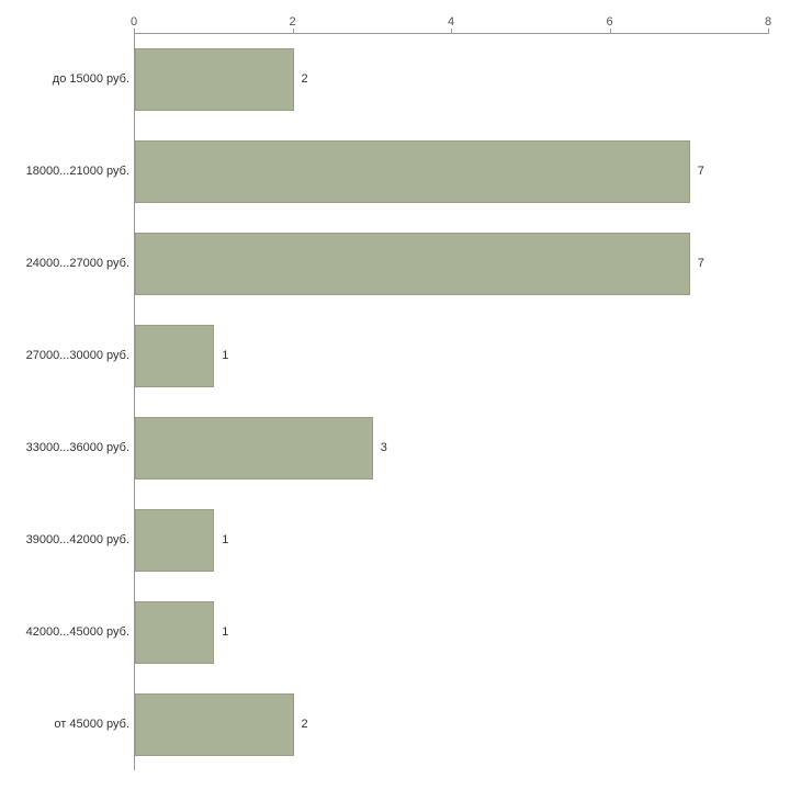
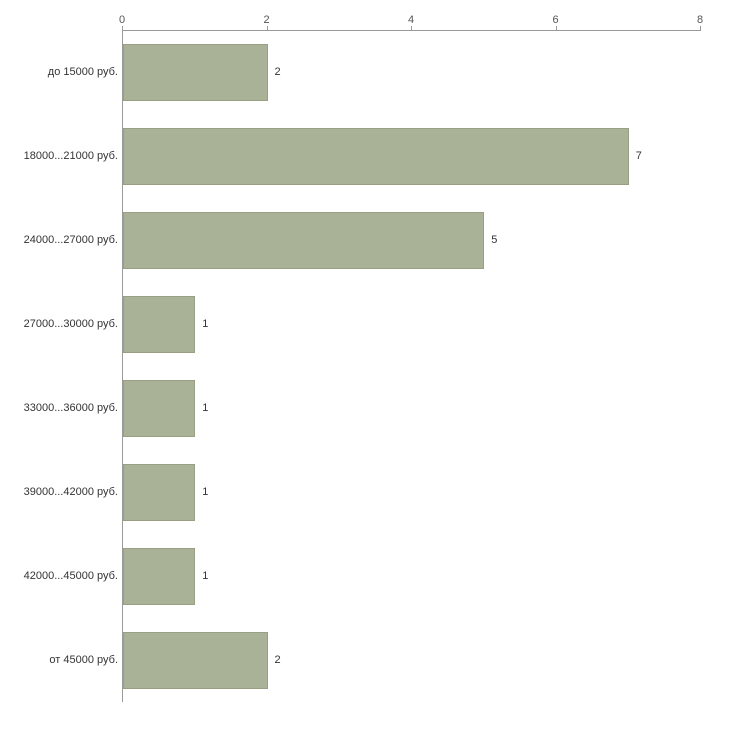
24000...27000 руб.: 7 -> 5
33000...36000 руб.: 3 -> 1
